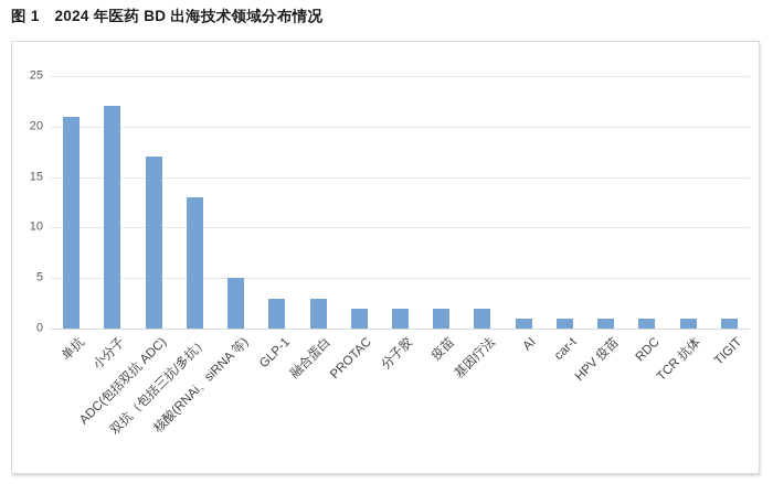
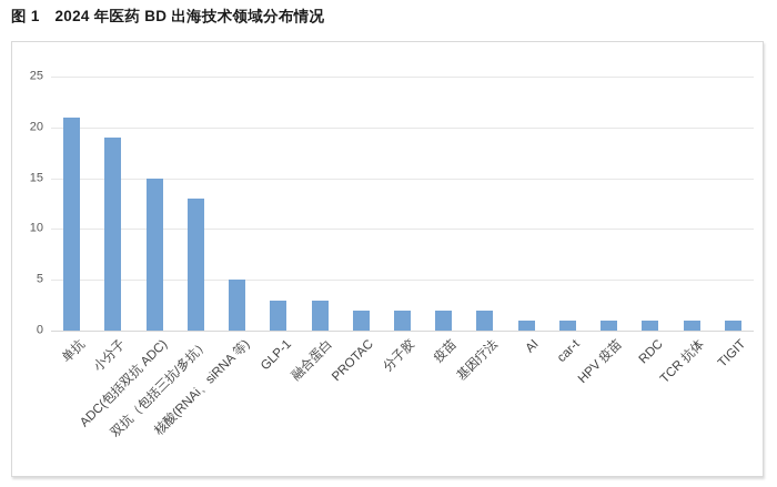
小分子: 22 -> 19
ADC(包括双抗 ADC): 17 -> 15
